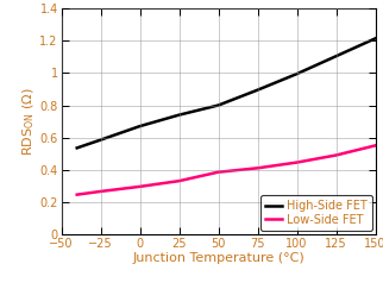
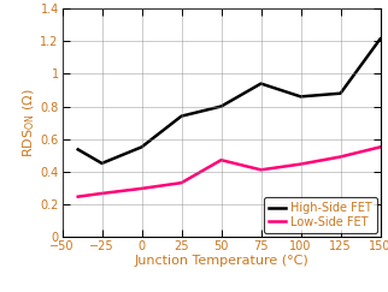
High-Side FET/−25: 0.58 -> 0.45
High-Side FET/0: 0.67 -> 0.55
Low-Side FET/50: 0.39 -> 0.47
High-Side FET/75: 0.90 -> 0.94
High-Side FET/100: 0.99 -> 0.86
High-Side FET/125: 1.10 -> 0.88
